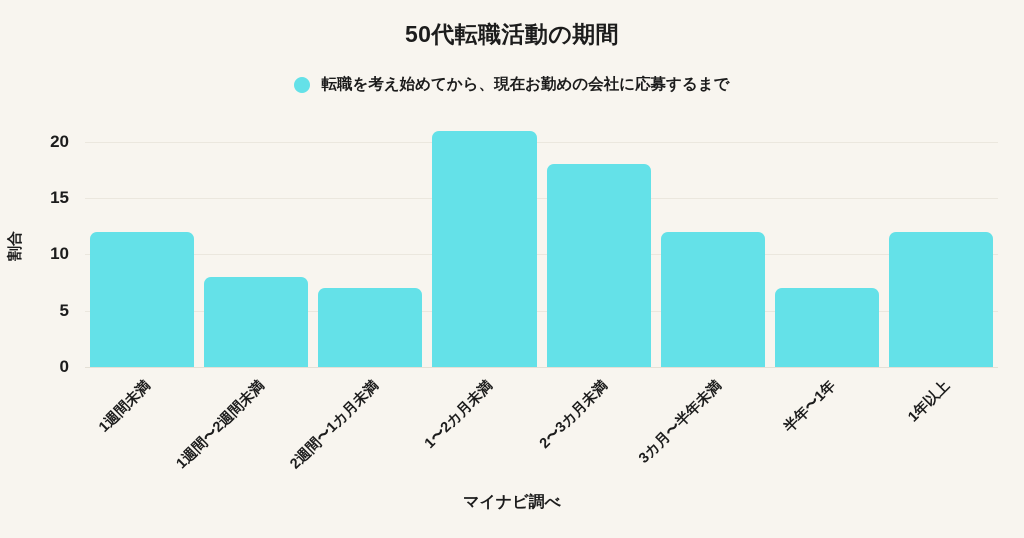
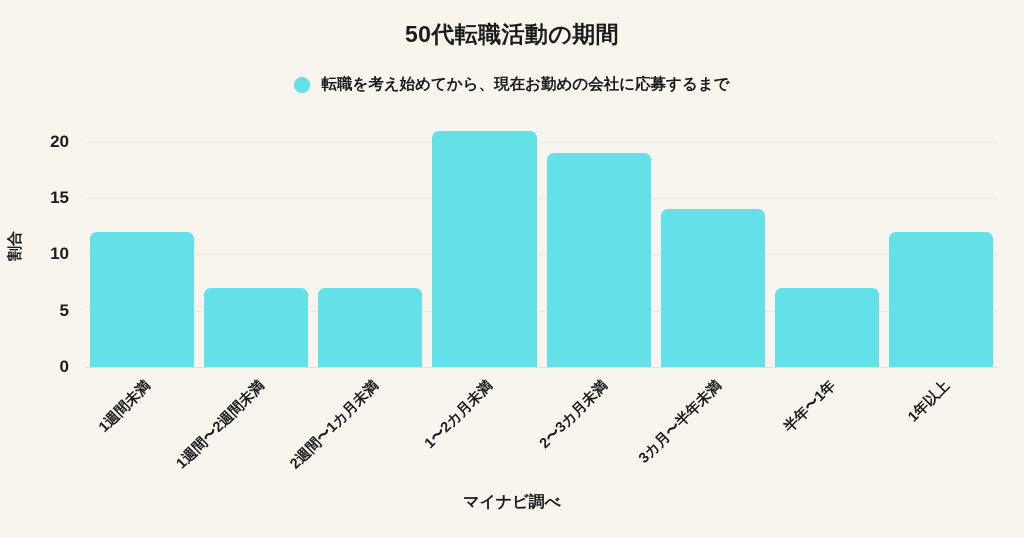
1週間〜2週間未満: 8 -> 7
2〜3カ月未満: 18 -> 19
3カ月〜半年未満: 12 -> 14
